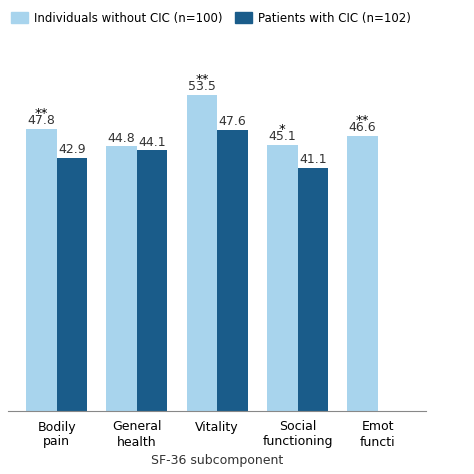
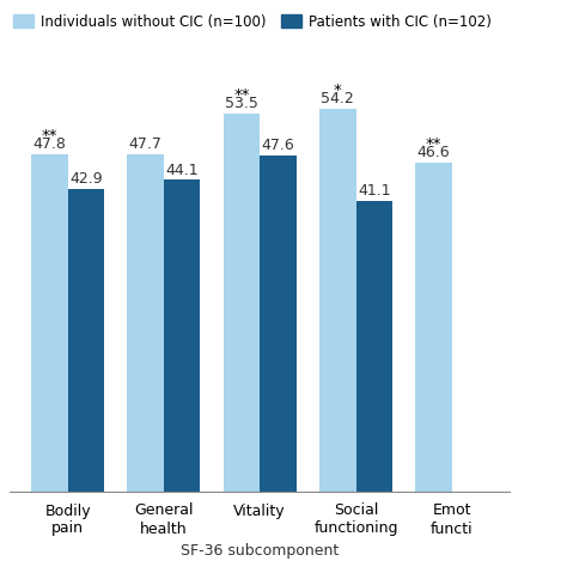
Individuals without CIC (n=100)/General health: 44.8 -> 47.7
Individuals without CIC (n=100)/Social functioning: 45.1 -> 54.2
